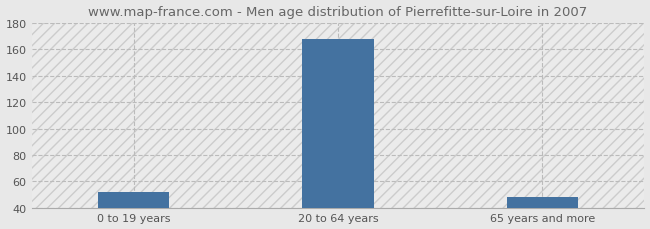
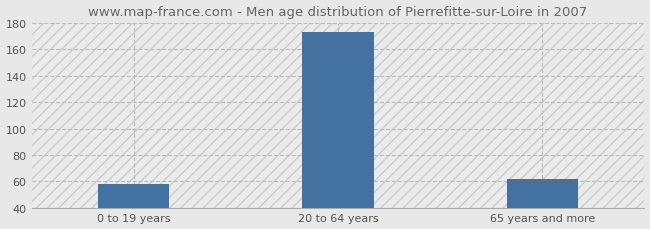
0 to 19 years: 52 -> 58
20 to 64 years: 168 -> 173
65 years and more: 48 -> 62
